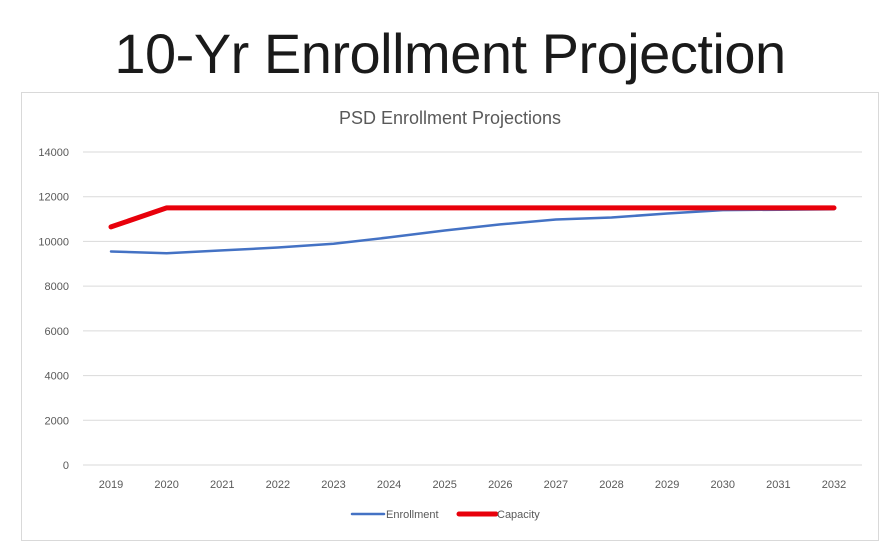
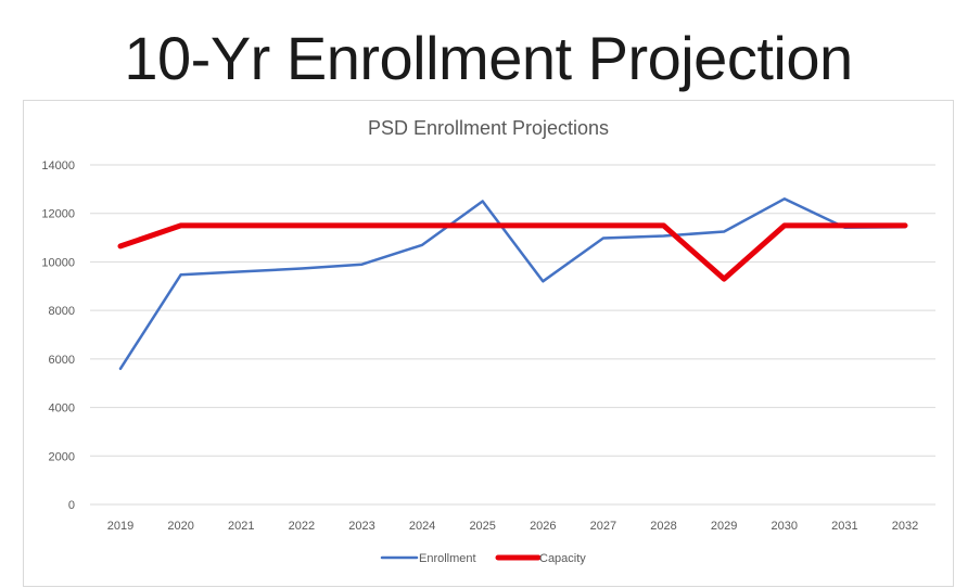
Enrollment/2019: 9600 -> 5600
Enrollment/2024: 10200 -> 10700
Enrollment/2025: 10500 -> 12500
Enrollment/2026: 10800 -> 9200
Capacity/2029: 11500 -> 9300
Enrollment/2030: 11400 -> 12600
